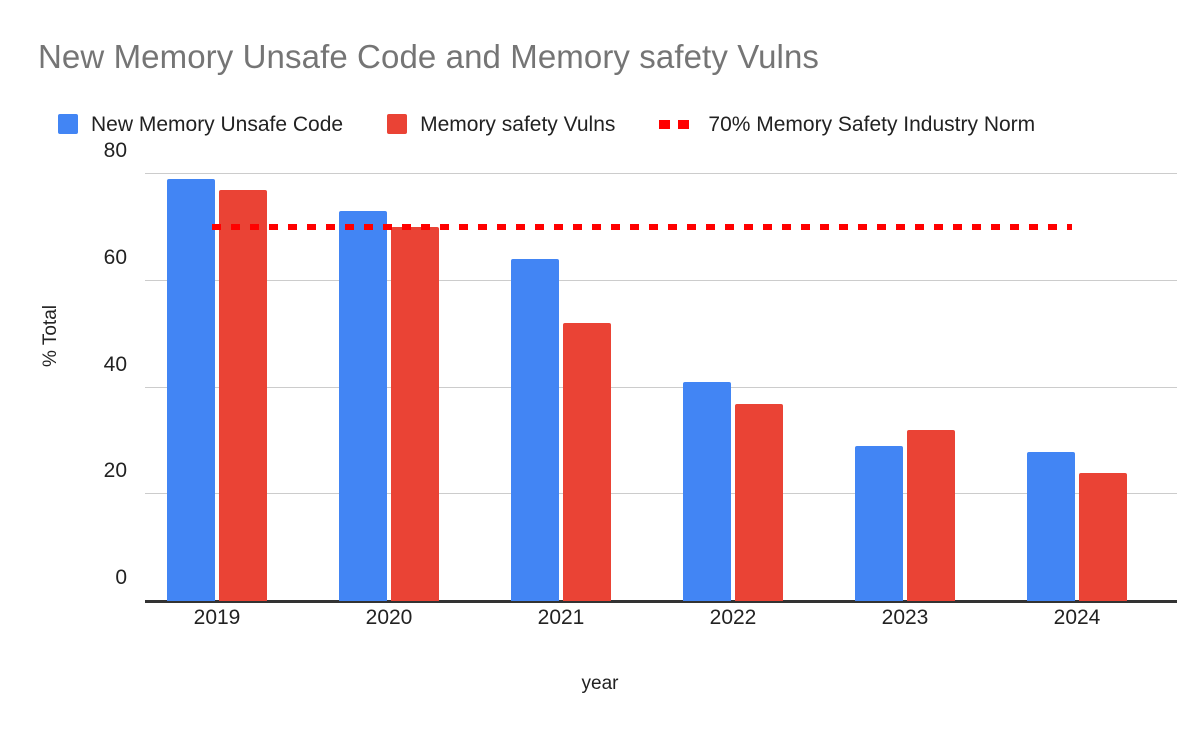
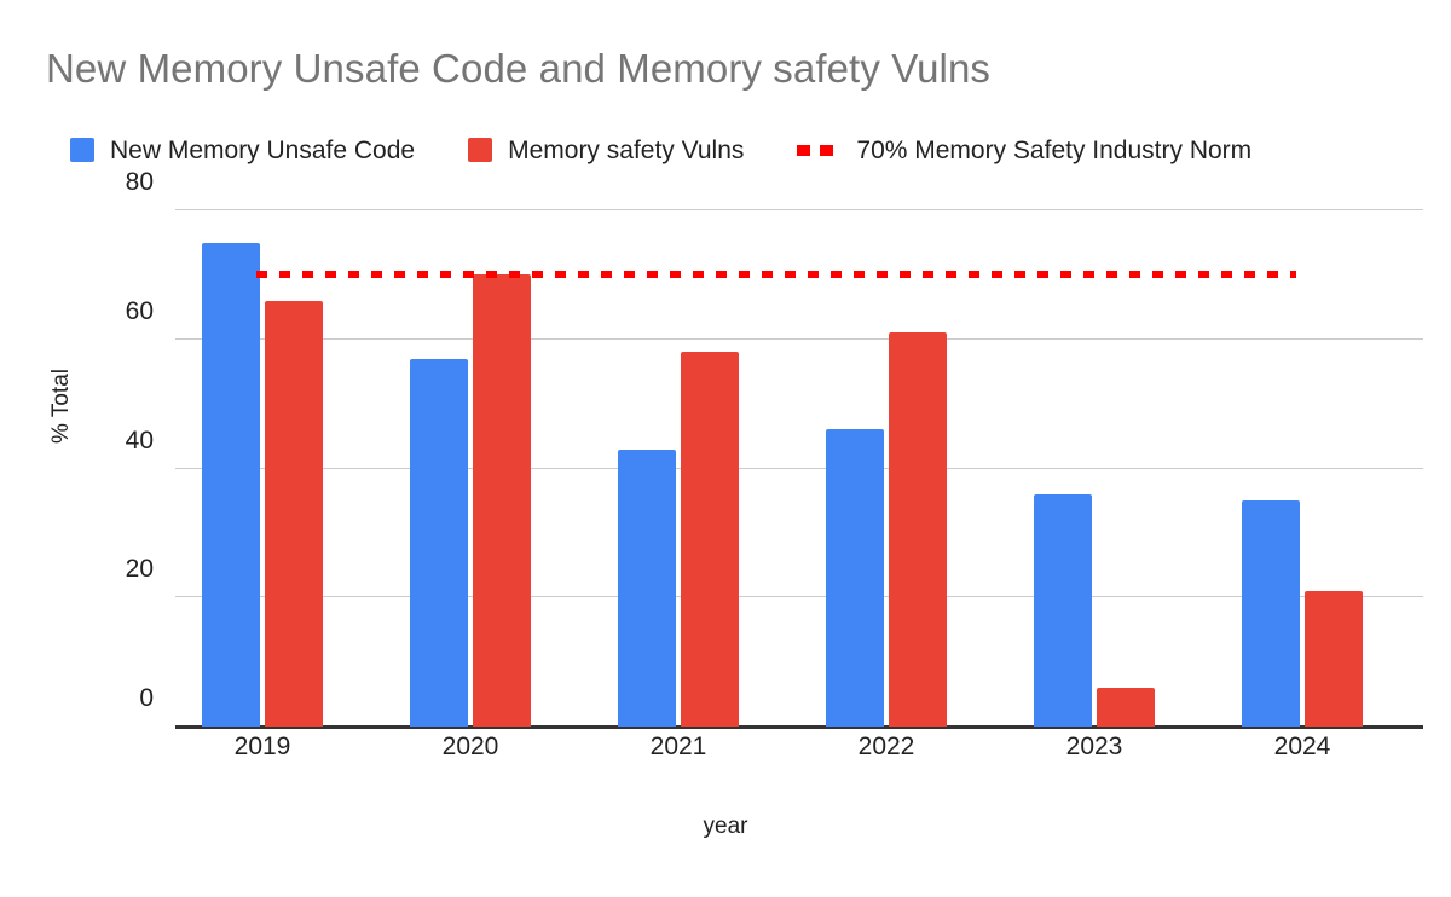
New Memory Unsafe Code/2019: 79 -> 75
Memory safety Vulns/2019: 77 -> 66
New Memory Unsafe Code/2020: 73 -> 57
New Memory Unsafe Code/2021: 64 -> 43
Memory safety Vulns/2021: 52 -> 58
New Memory Unsafe Code/2022: 41 -> 46
Memory safety Vulns/2022: 37 -> 61
New Memory Unsafe Code/2023: 29 -> 36
Memory safety Vulns/2023: 32 -> 6
New Memory Unsafe Code/2024: 28 -> 35
Memory safety Vulns/2024: 24 -> 21
